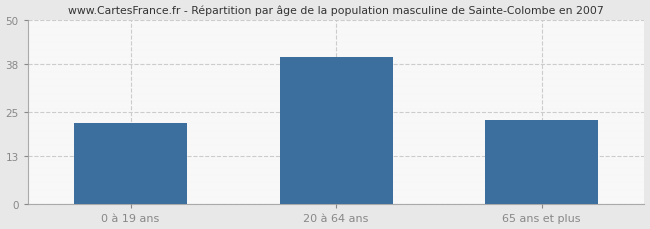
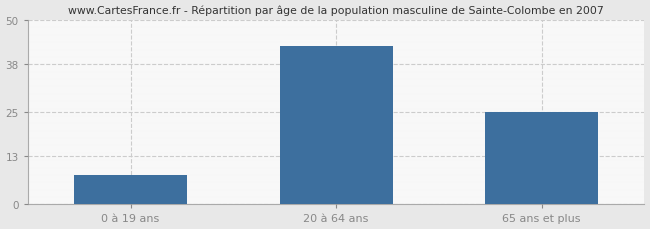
0 à 19 ans: 22 -> 8
20 à 64 ans: 40 -> 43
65 ans et plus: 23 -> 25
